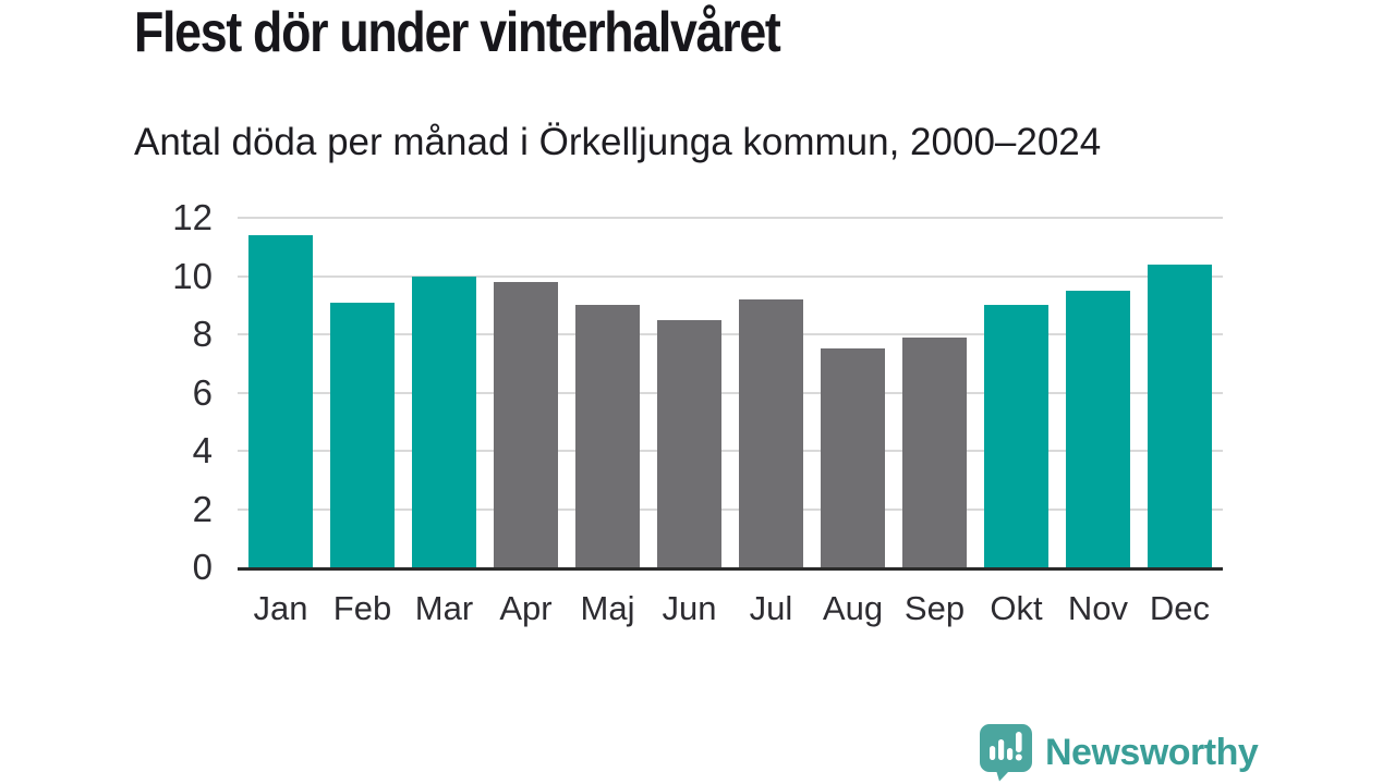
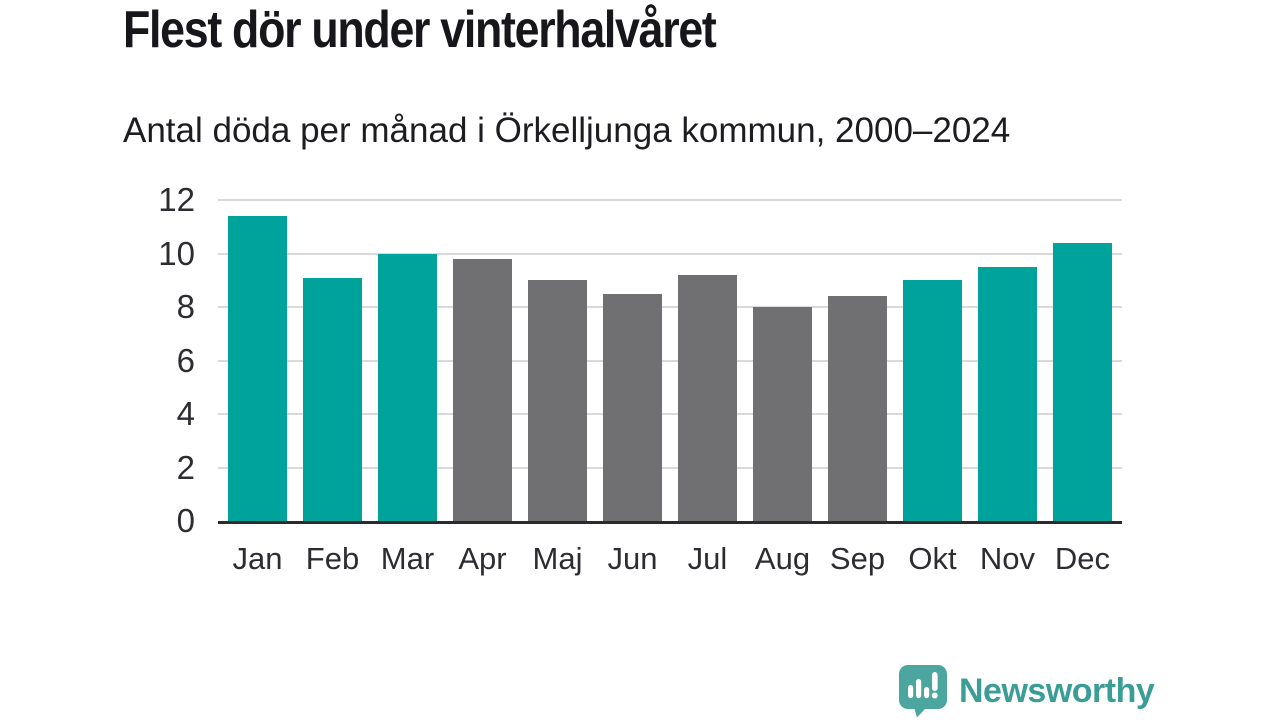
Aug: 7.5 -> 8.0
Sep: 7.9 -> 8.4
